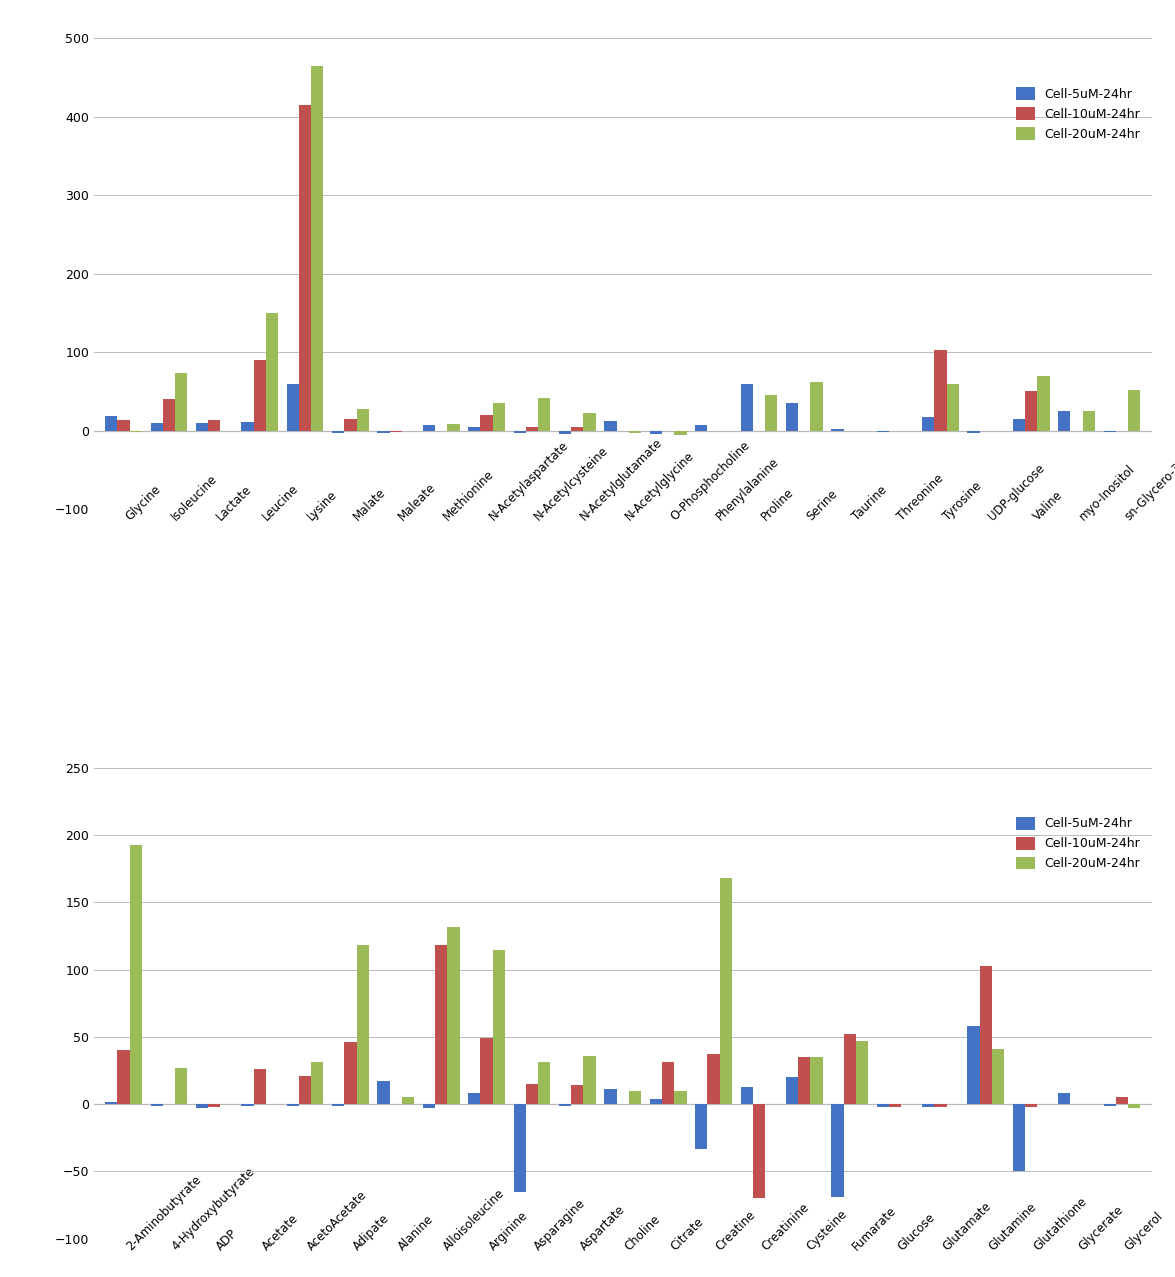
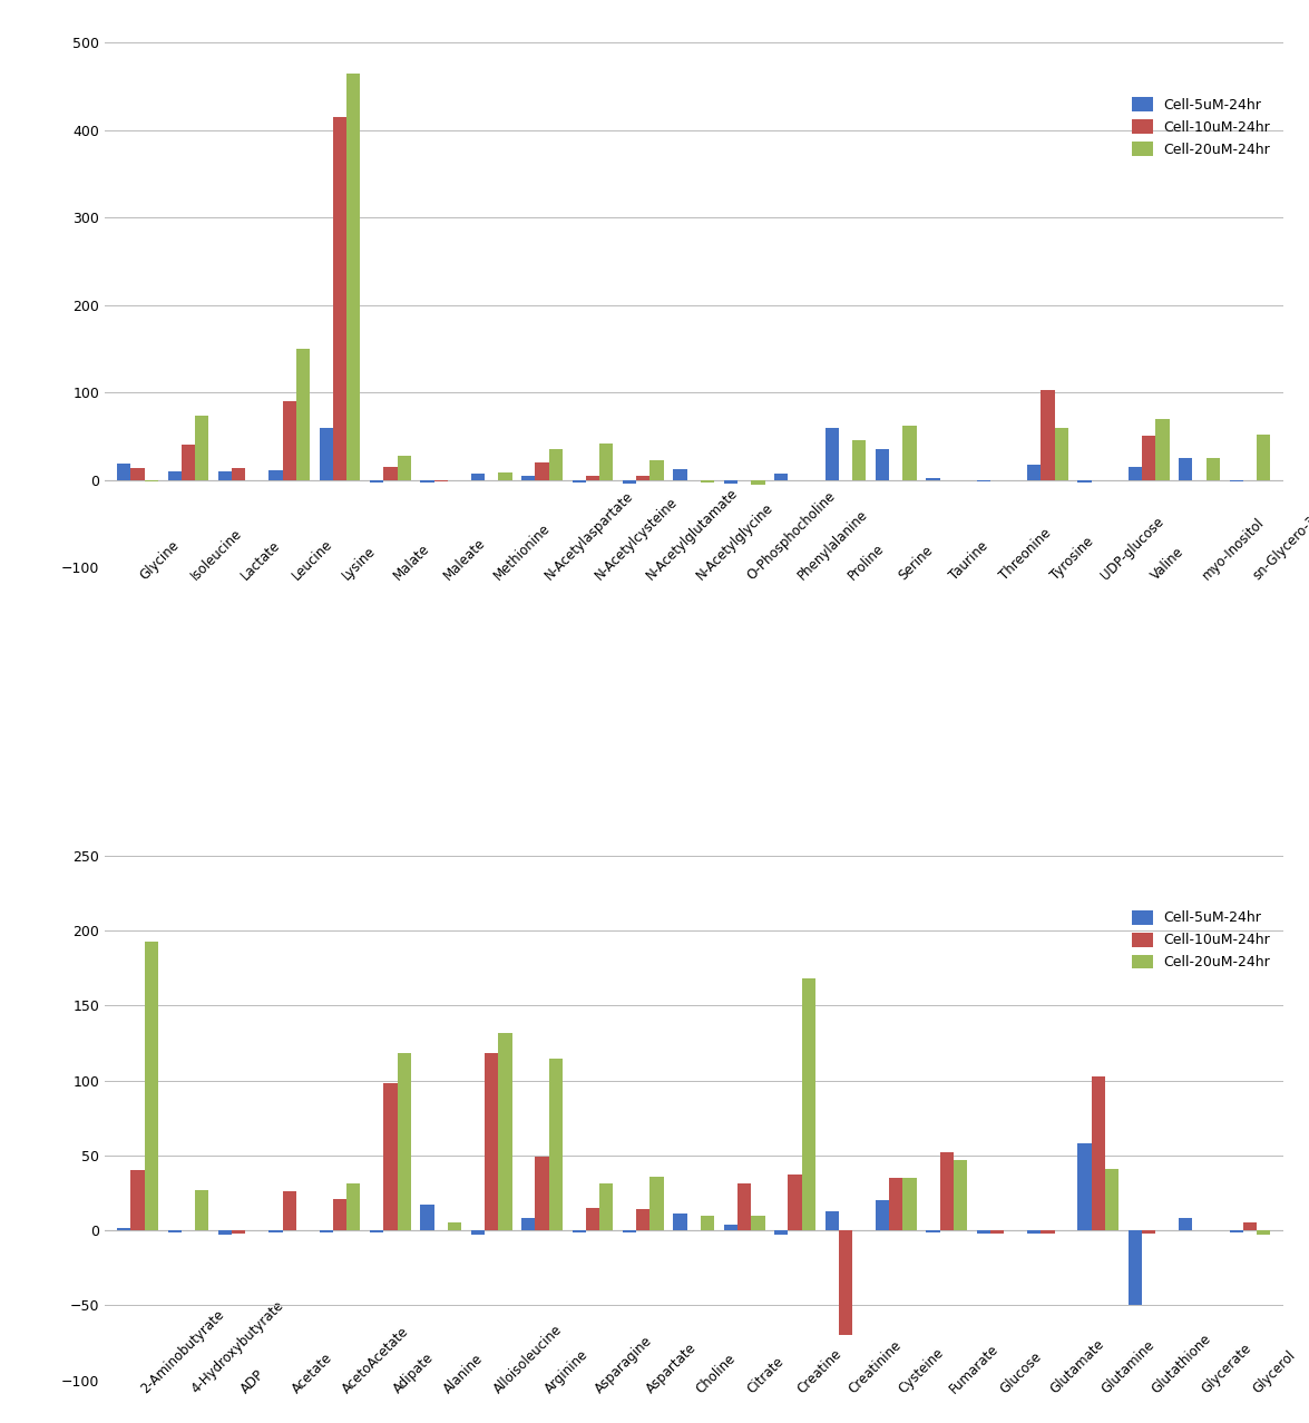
Cell-10uM-24hr/Adipate: 46 -> 98
Cell-5uM-24hr/Asparagine: -65 -> -1
Cell-5uM-24hr/Creatine: -33 -> -3
Cell-5uM-24hr/Fumarate: -69 -> -1
